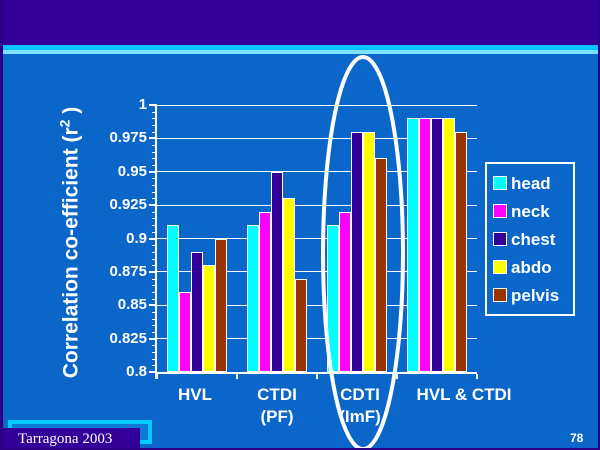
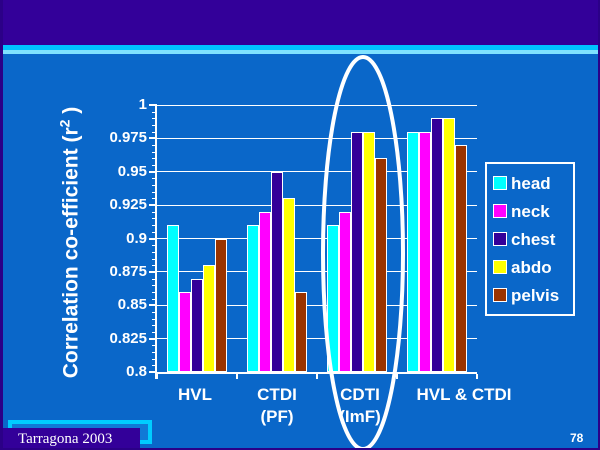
chest/HVL: 0.89 -> 0.87
pelvis/CTDI (PF): 0.87 -> 0.86
head/HVL & CTDI: 0.99 -> 0.98
neck/HVL & CTDI: 0.99 -> 0.98
pelvis/HVL & CTDI: 0.98 -> 0.97
